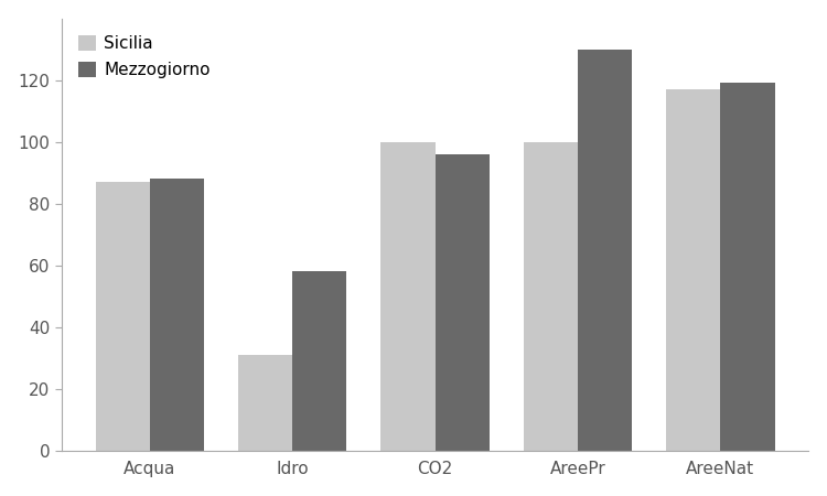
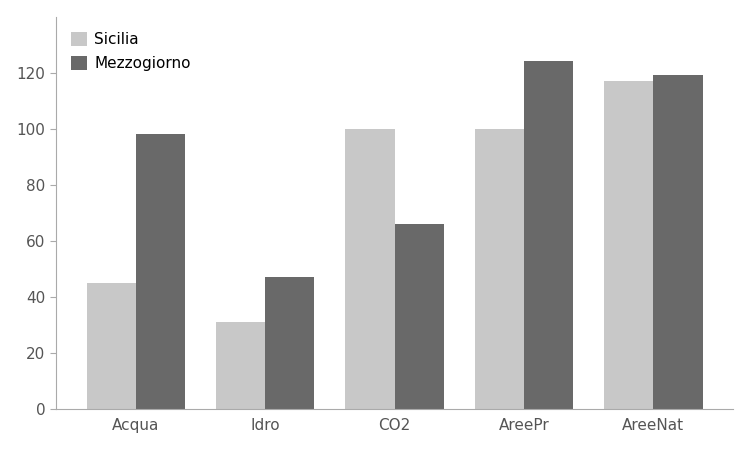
Sicilia/Acqua: 87 -> 45
Mezzogiorno/Acqua: 88 -> 98
Mezzogiorno/Idro: 58 -> 47
Mezzogiorno/CO2: 96 -> 66
Mezzogiorno/AreePr: 130 -> 124
